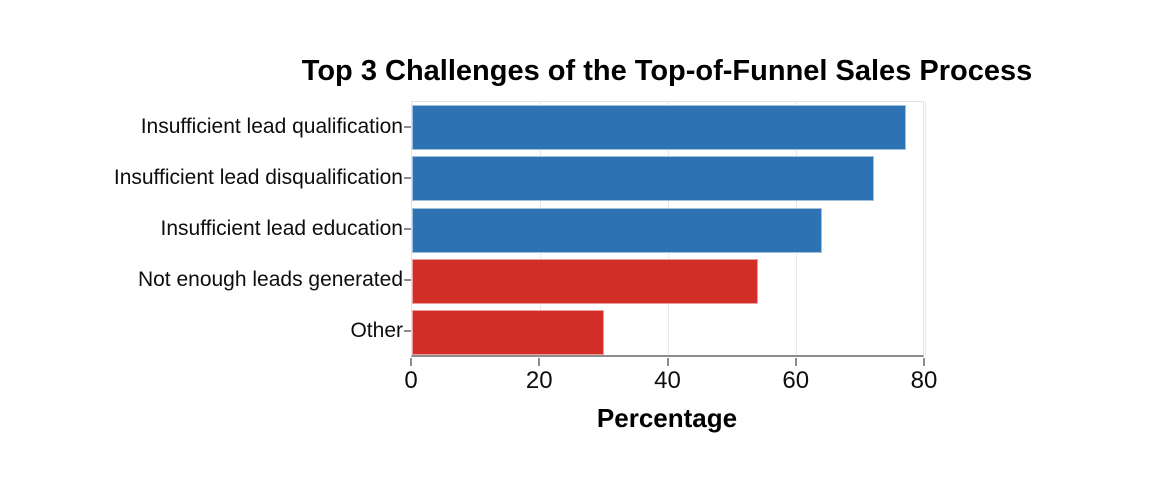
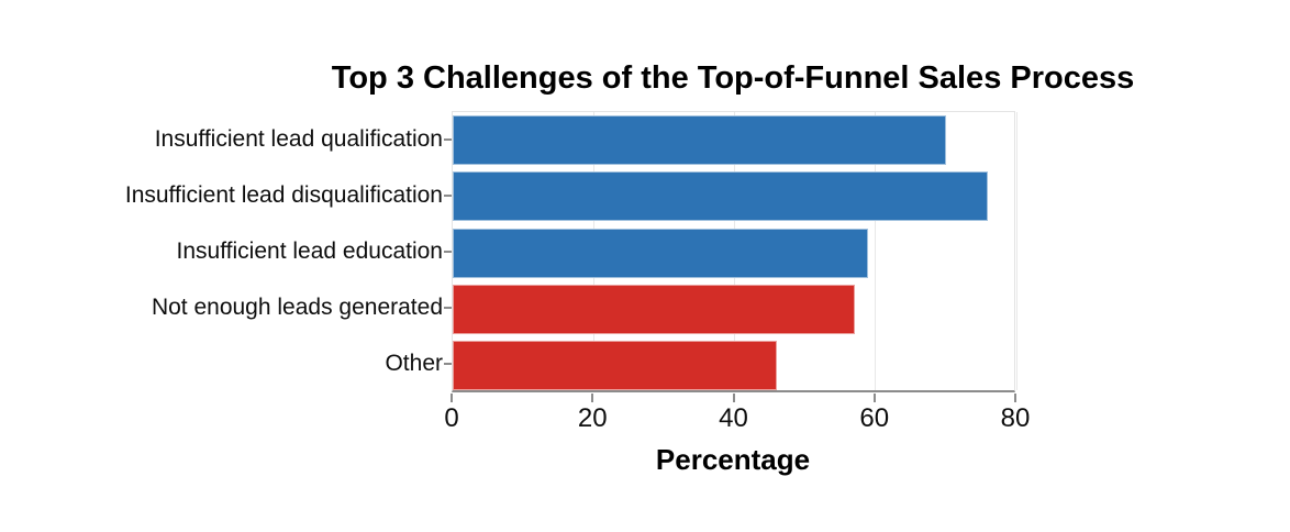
Insufficient lead qualification: 77 -> 70
Insufficient lead disqualification: 72 -> 76
Insufficient lead education: 64 -> 59
Not enough leads generated: 54 -> 57
Other: 30 -> 46
